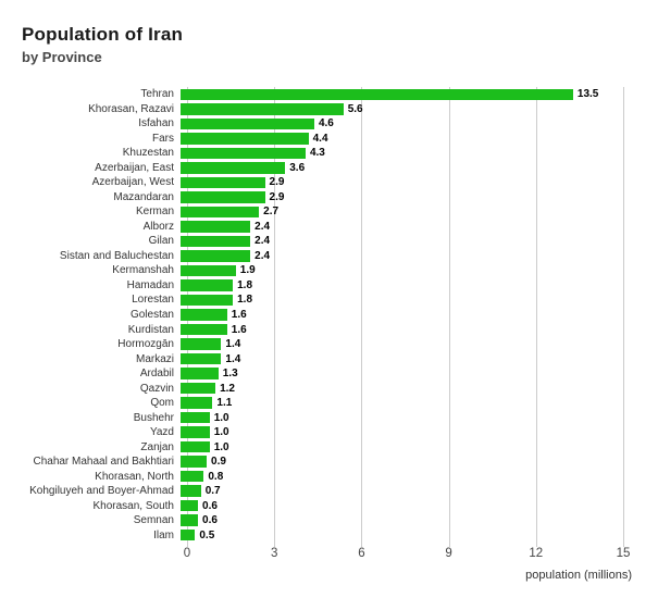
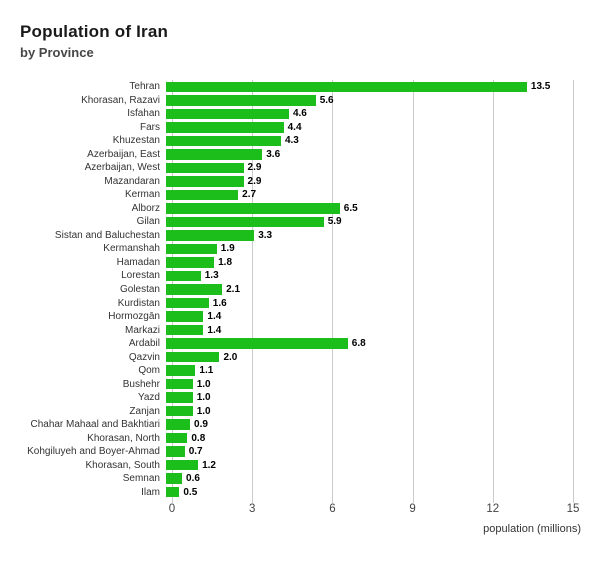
Alborz: 2.4 -> 6.5
Gilan: 2.4 -> 5.9
Sistan and Baluchestan: 2.4 -> 3.3
Lorestan: 1.8 -> 1.3
Golestan: 1.6 -> 2.1
Ardabil: 1.3 -> 6.8
Qazvin: 1.2 -> 2.0
Khorasan, South: 0.6 -> 1.2
